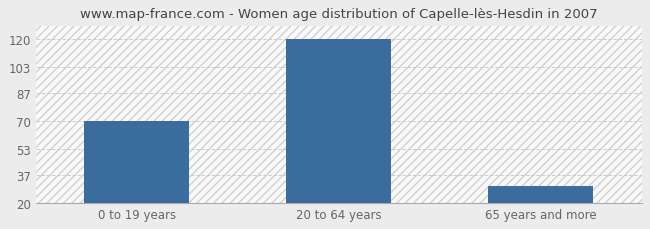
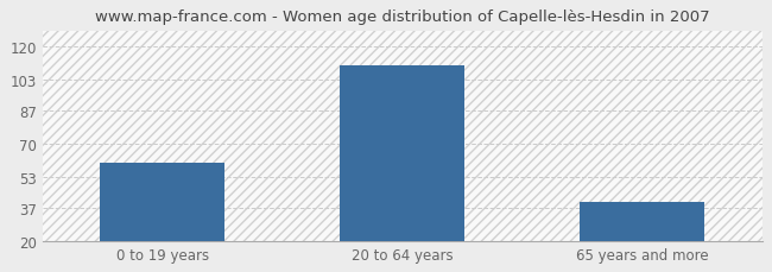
0 to 19 years: 70 -> 60
20 to 64 years: 120 -> 110
65 years and more: 30 -> 40
